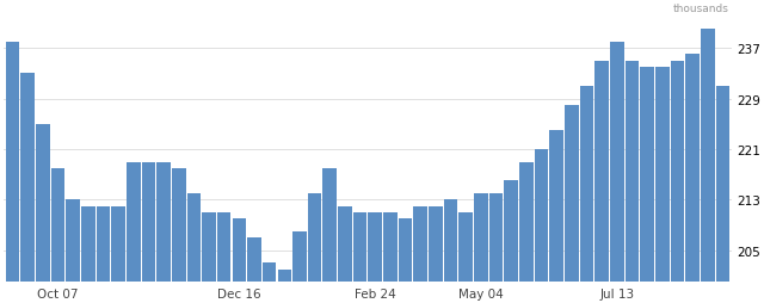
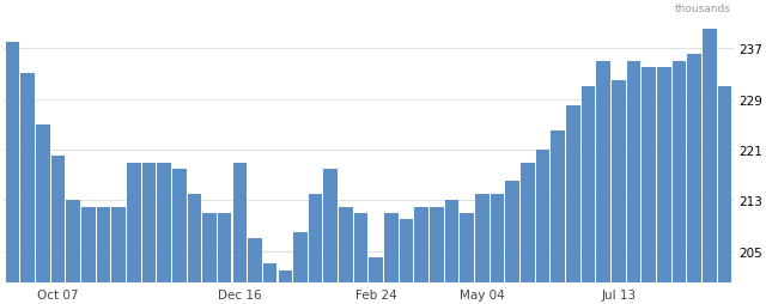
Oct 07: 218 -> 220
Dec 16: 210 -> 219
Feb 24: 211 -> 204
Jul 13: 238 -> 232
